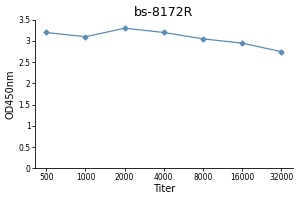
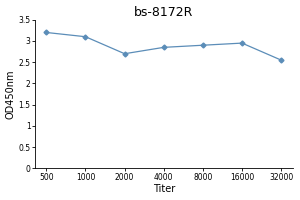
2000: 3.30 -> 2.70
4000: 3.20 -> 2.85
8000: 3.05 -> 2.90
32000: 2.75 -> 2.55
